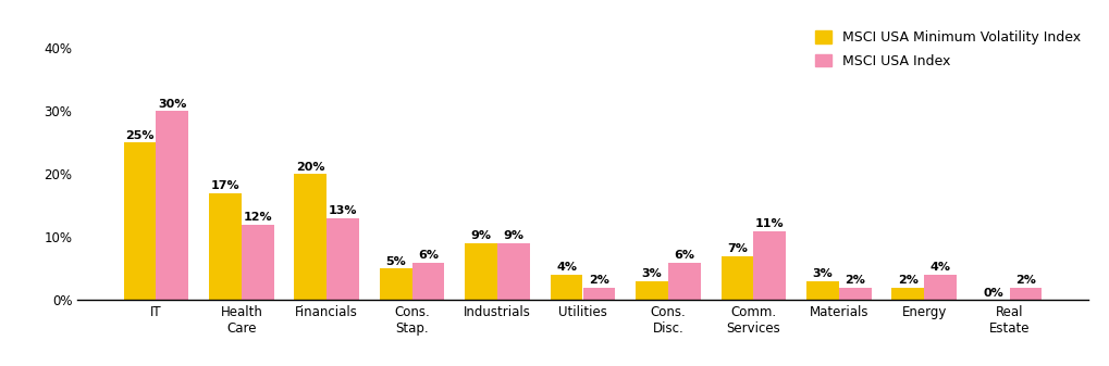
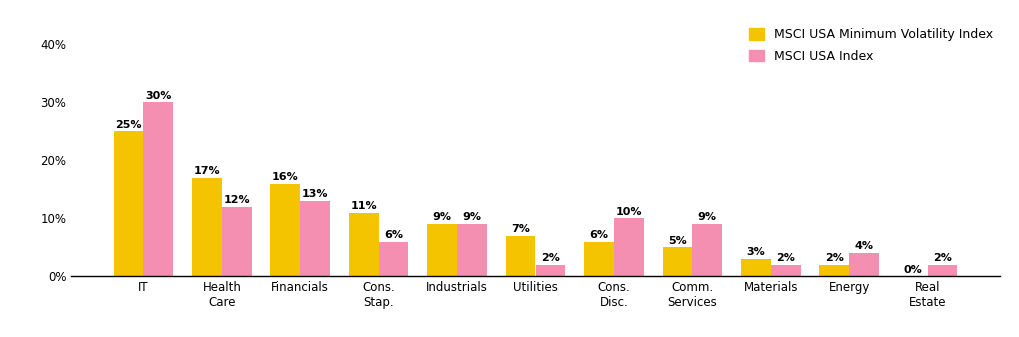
MSCI USA Minimum Volatility Index/Financials: 20% -> 16%
MSCI USA Minimum Volatility Index/Cons. Stap.: 5% -> 11%
MSCI USA Minimum Volatility Index/Utilities: 4% -> 7%
MSCI USA Minimum Volatility Index/Cons. Disc.: 3% -> 6%
MSCI USA Index/Cons. Disc.: 6% -> 10%
MSCI USA Minimum Volatility Index/Comm. Services: 7% -> 5%
MSCI USA Index/Comm. Services: 11% -> 9%
